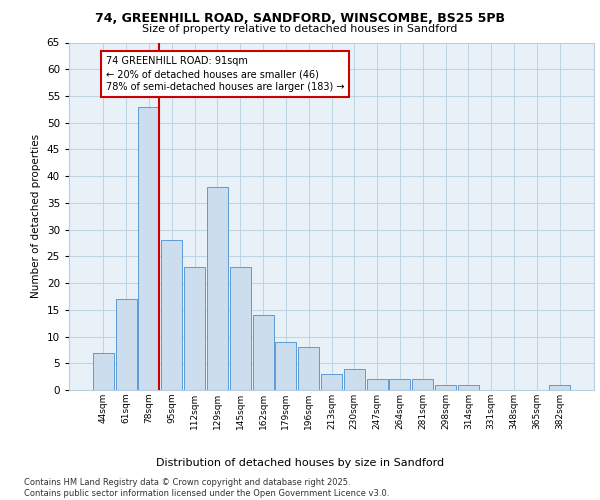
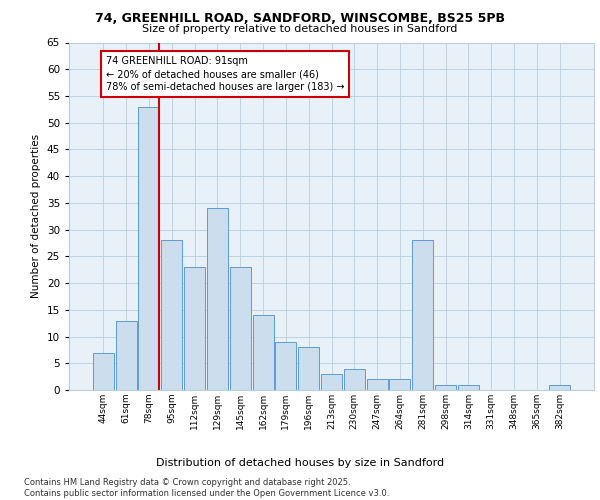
61sqm: 17 -> 13
129sqm: 38 -> 34
281sqm: 2 -> 28
